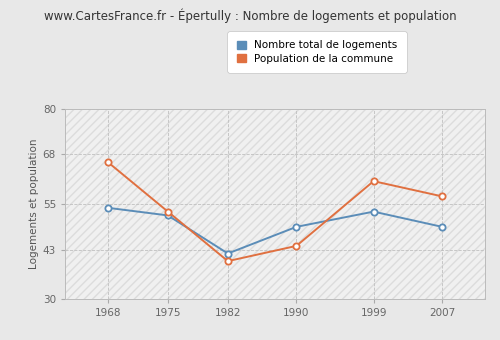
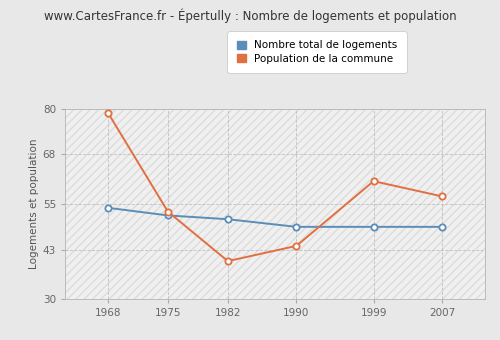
Population de la commune/1968: 66 -> 79
Nombre total de logements/1982: 42 -> 51
Nombre total de logements/1999: 53 -> 49
